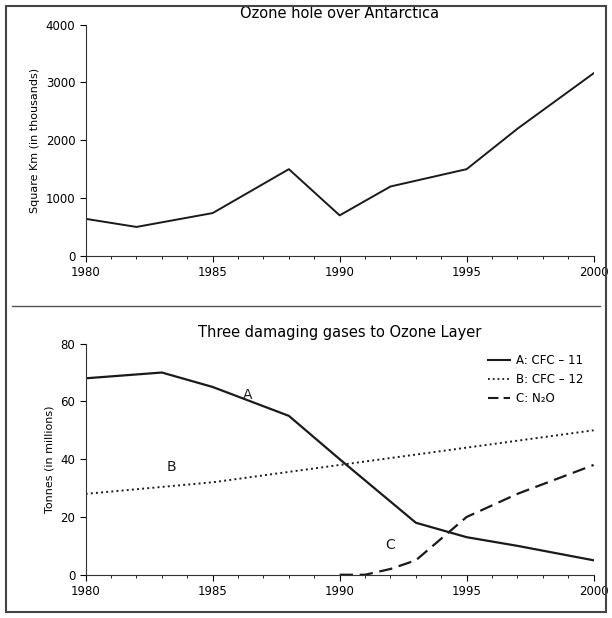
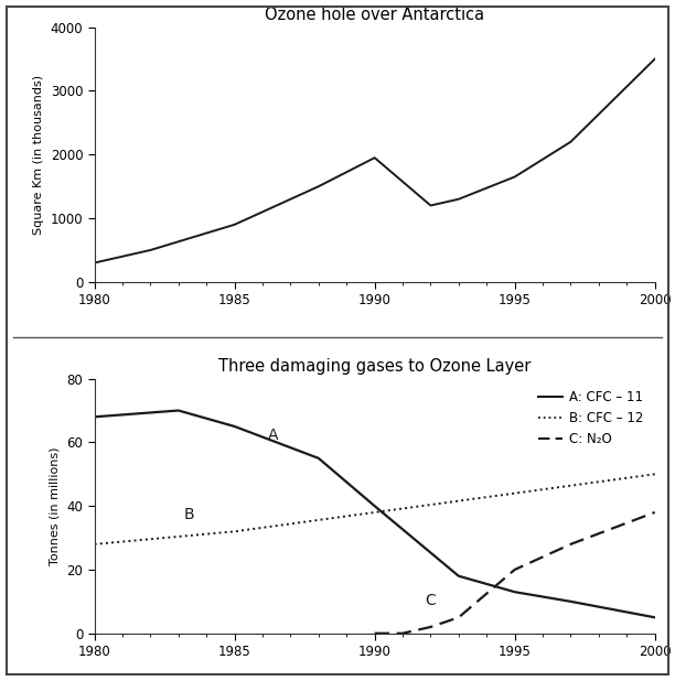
Ozone hole over Antarctica/1980: 640 -> 300
Ozone hole over Antarctica/1985: 740 -> 900
Ozone hole over Antarctica/1990: 700 -> 1950
Ozone hole over Antarctica/1995: 1500 -> 1650
Ozone hole over Antarctica/2000: 3160 -> 3500
